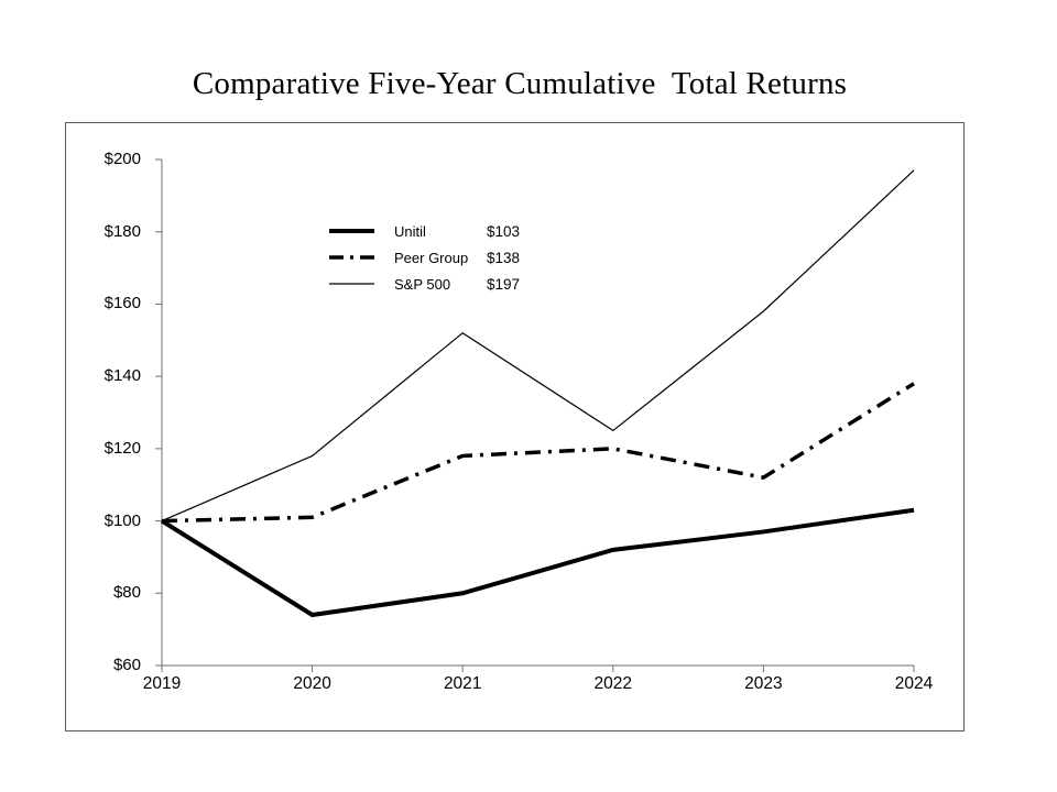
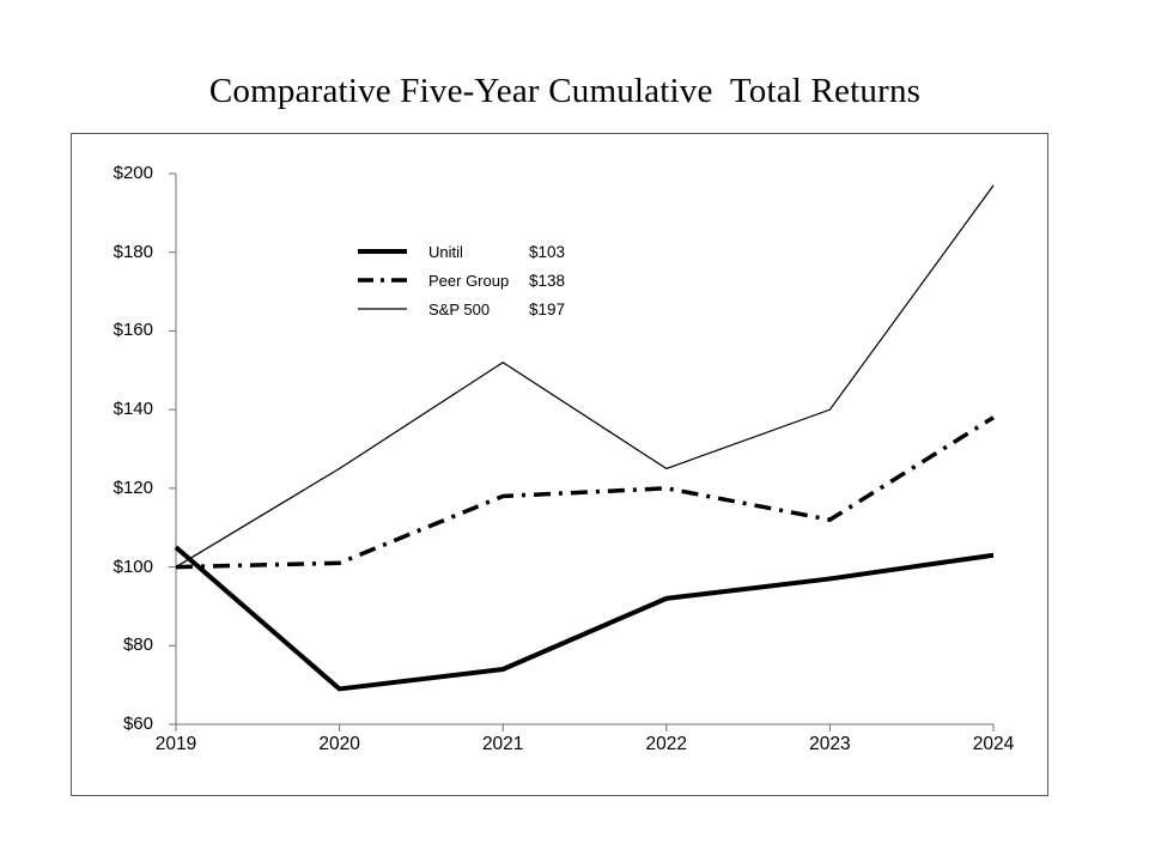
Unitil/2019: $100 -> $105
Unitil/2020: $74 -> $69
S&P 500/2020: $118 -> $125
Unitil/2021: $80 -> $74
S&P 500/2023: $158 -> $140
